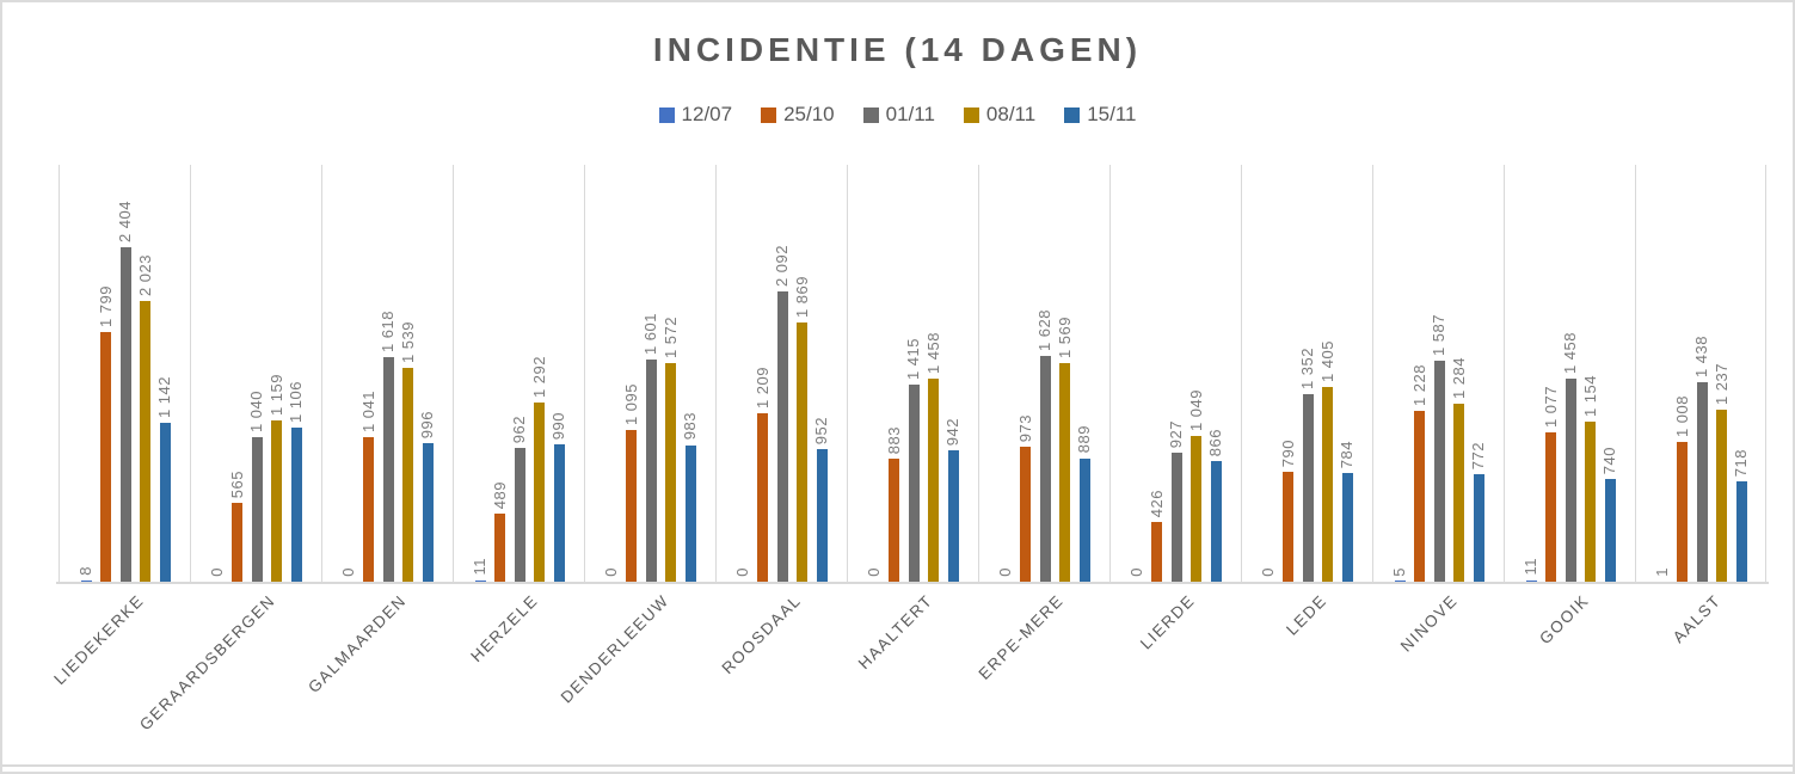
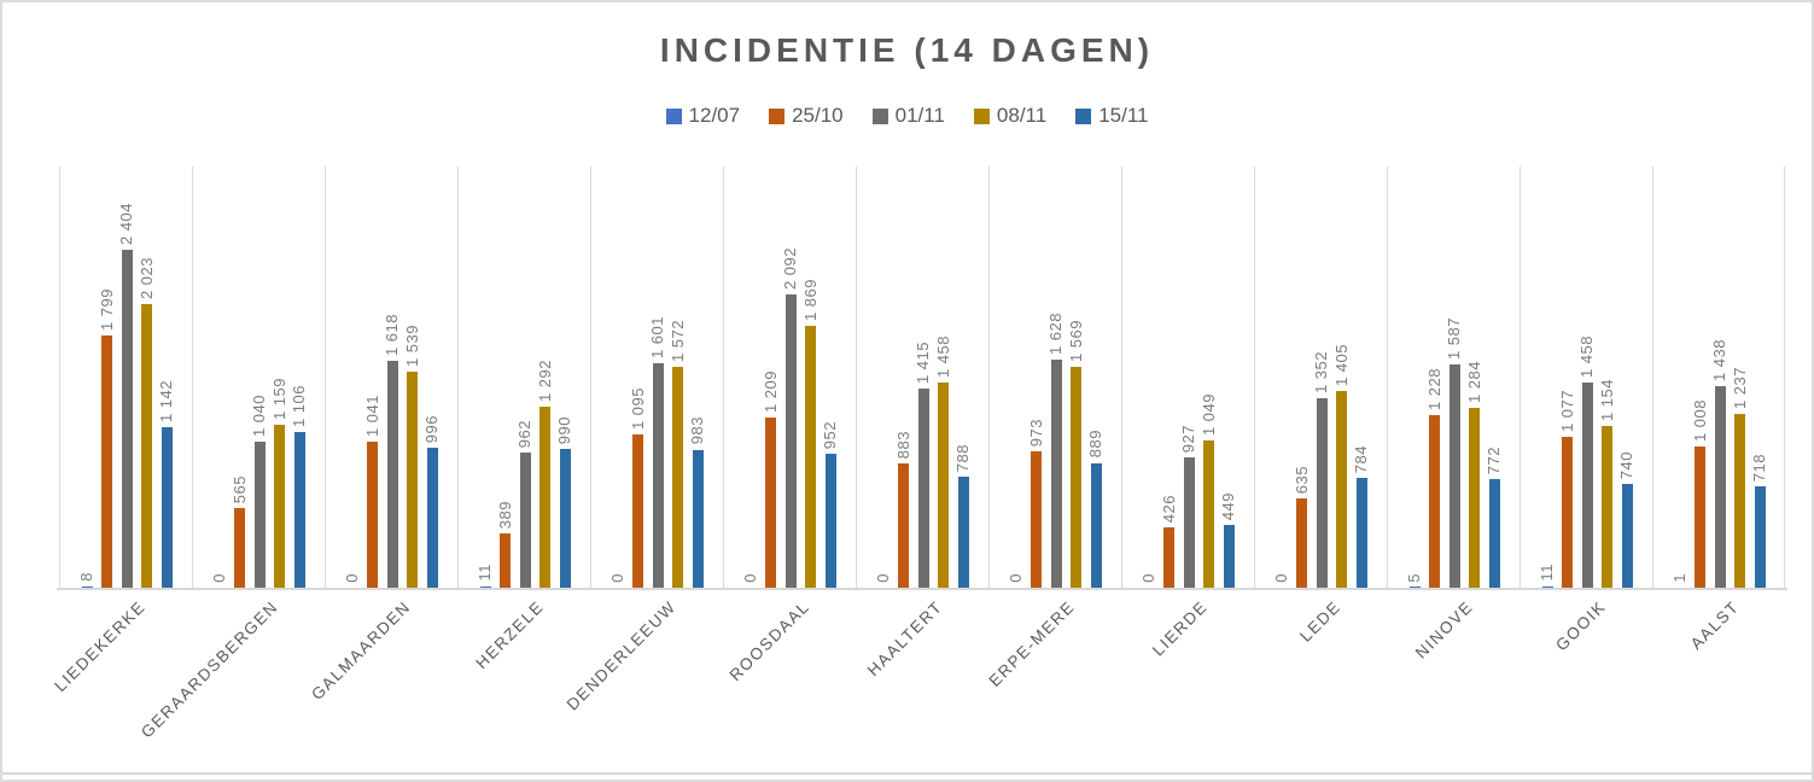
25/10/HERZELE: 489 -> 389
15/11/HAALTERT: 942 -> 788
15/11/LIERDE: 866 -> 449
25/10/LEDE: 790 -> 635
